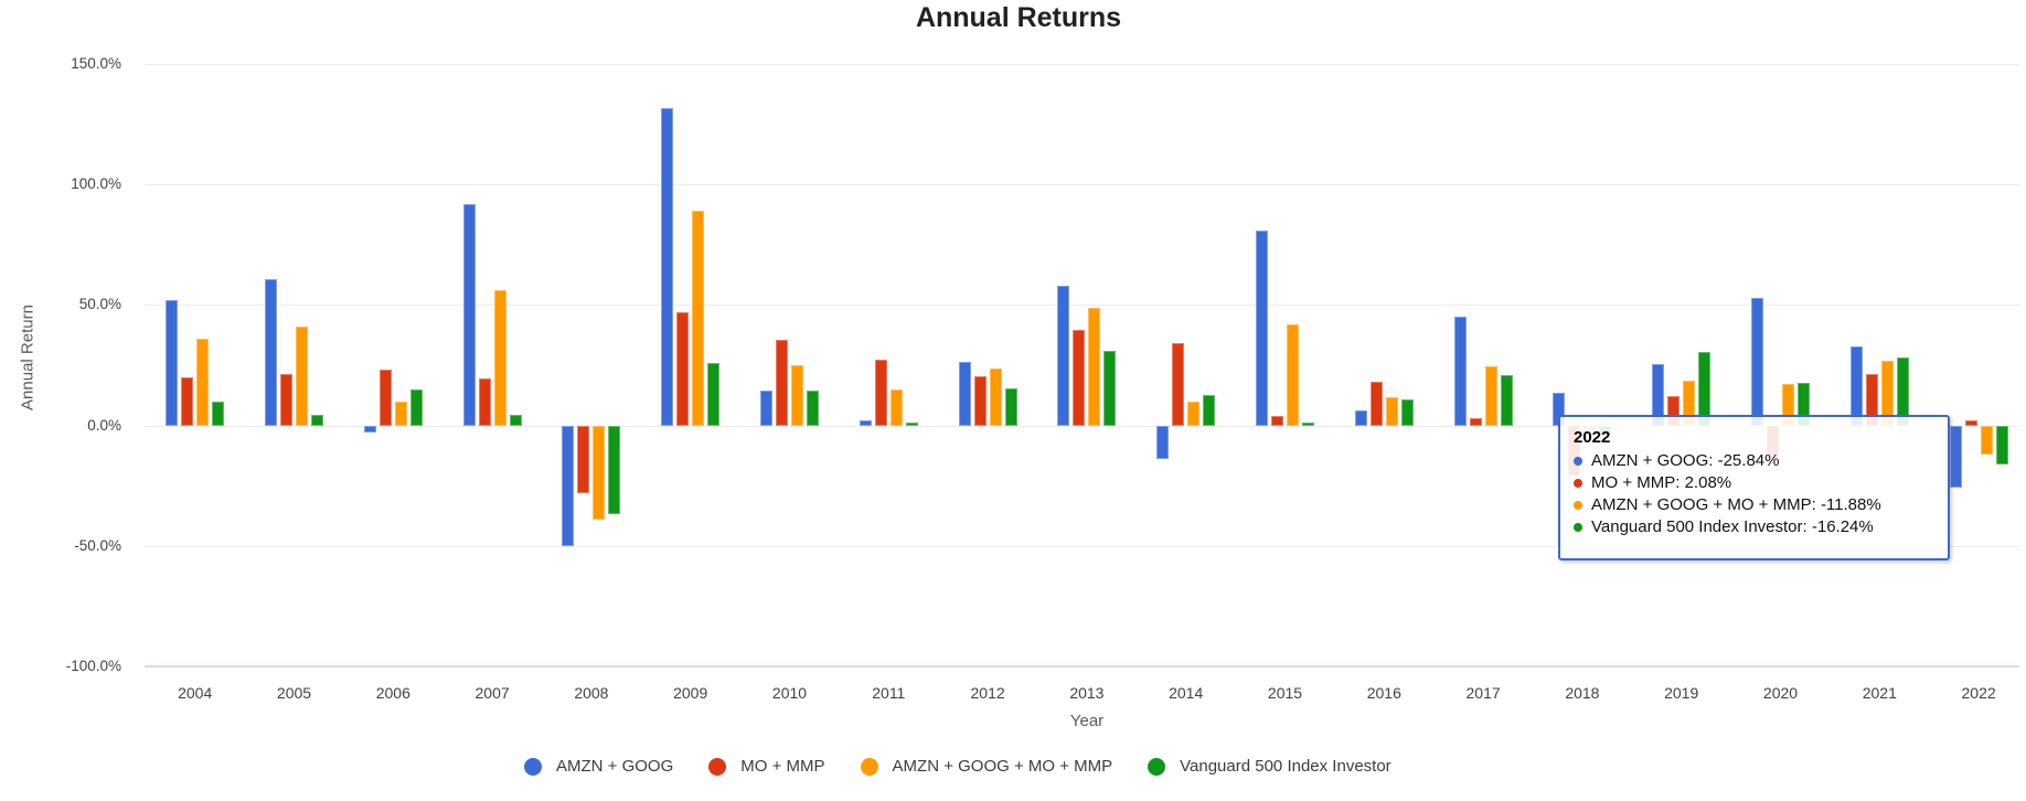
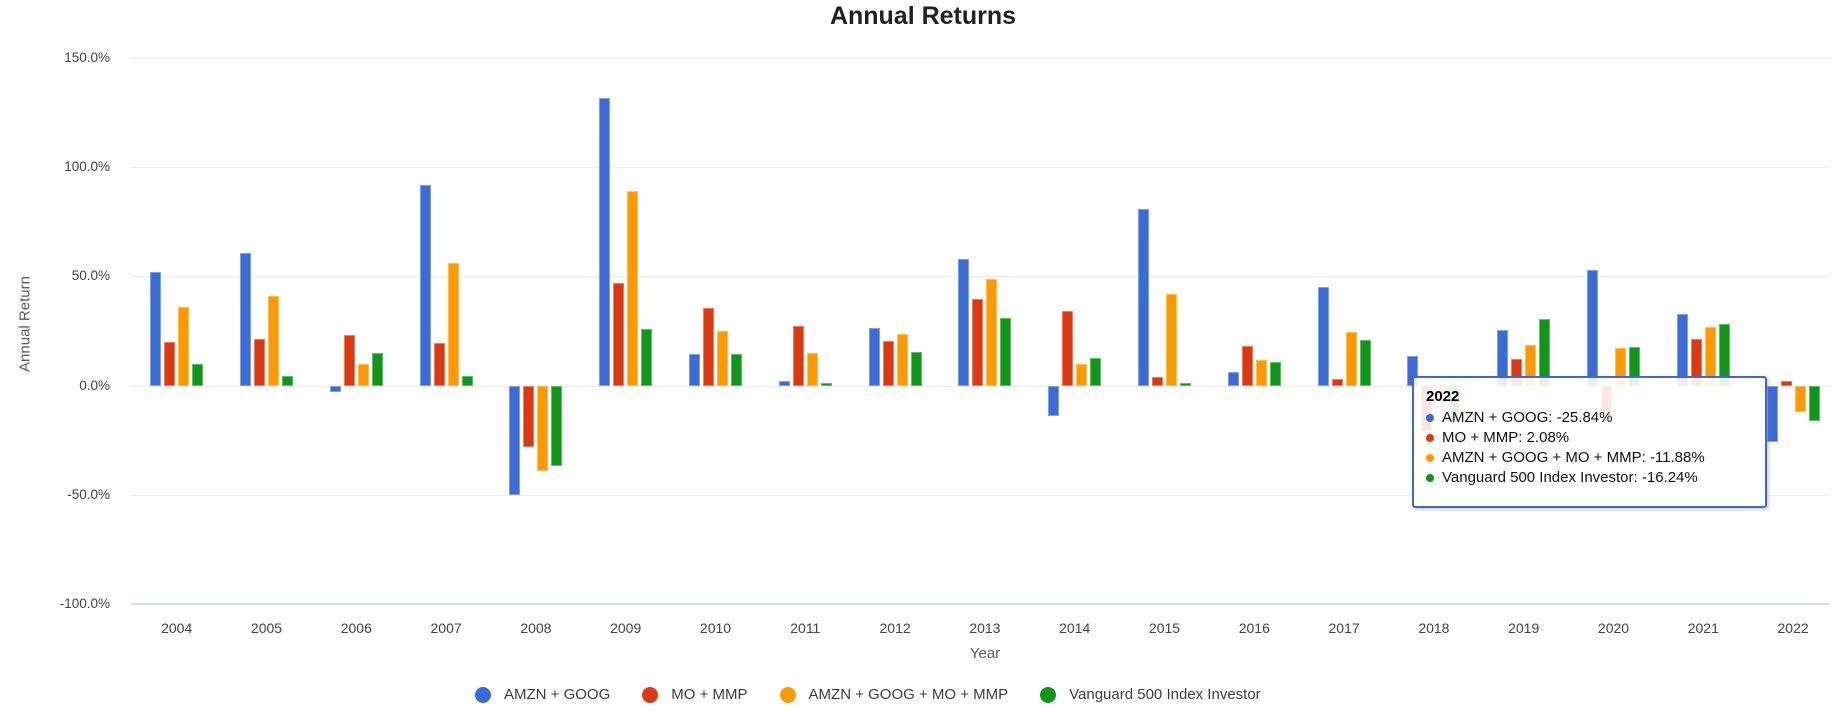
Vanguard 500 Index Investor/2018: -4% -> -16%
